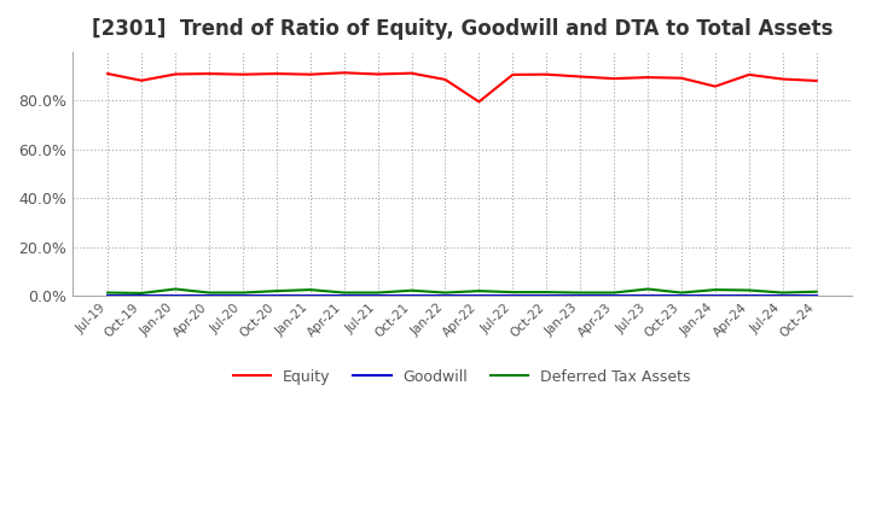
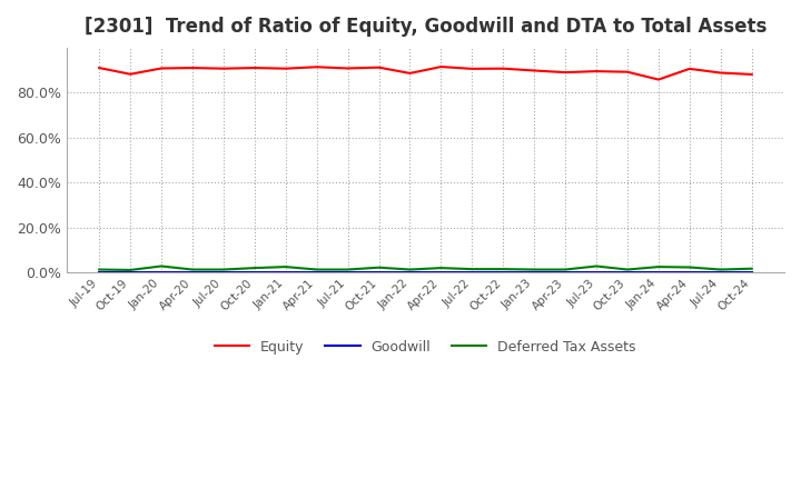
Equity/Apr-22: 79.5% -> 91.5%
